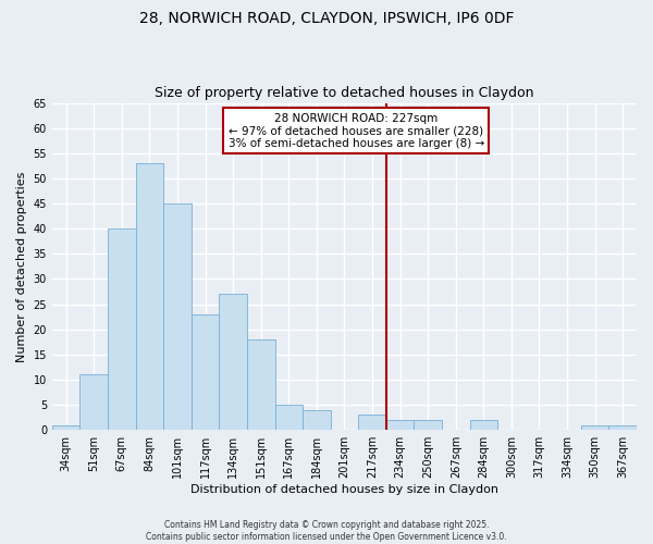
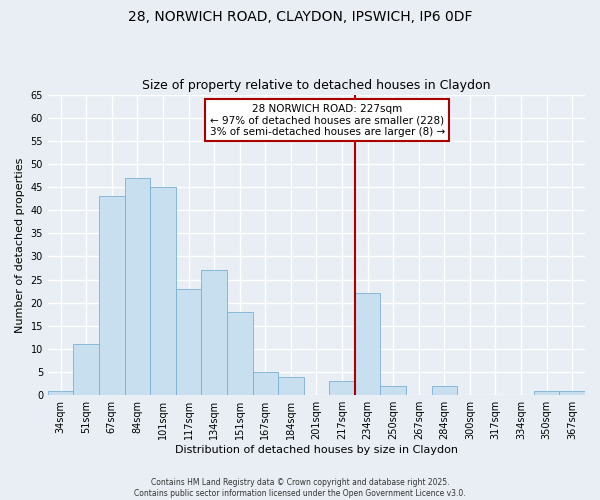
67sqm: 40 -> 43
84sqm: 53 -> 47
234sqm: 2 -> 22
